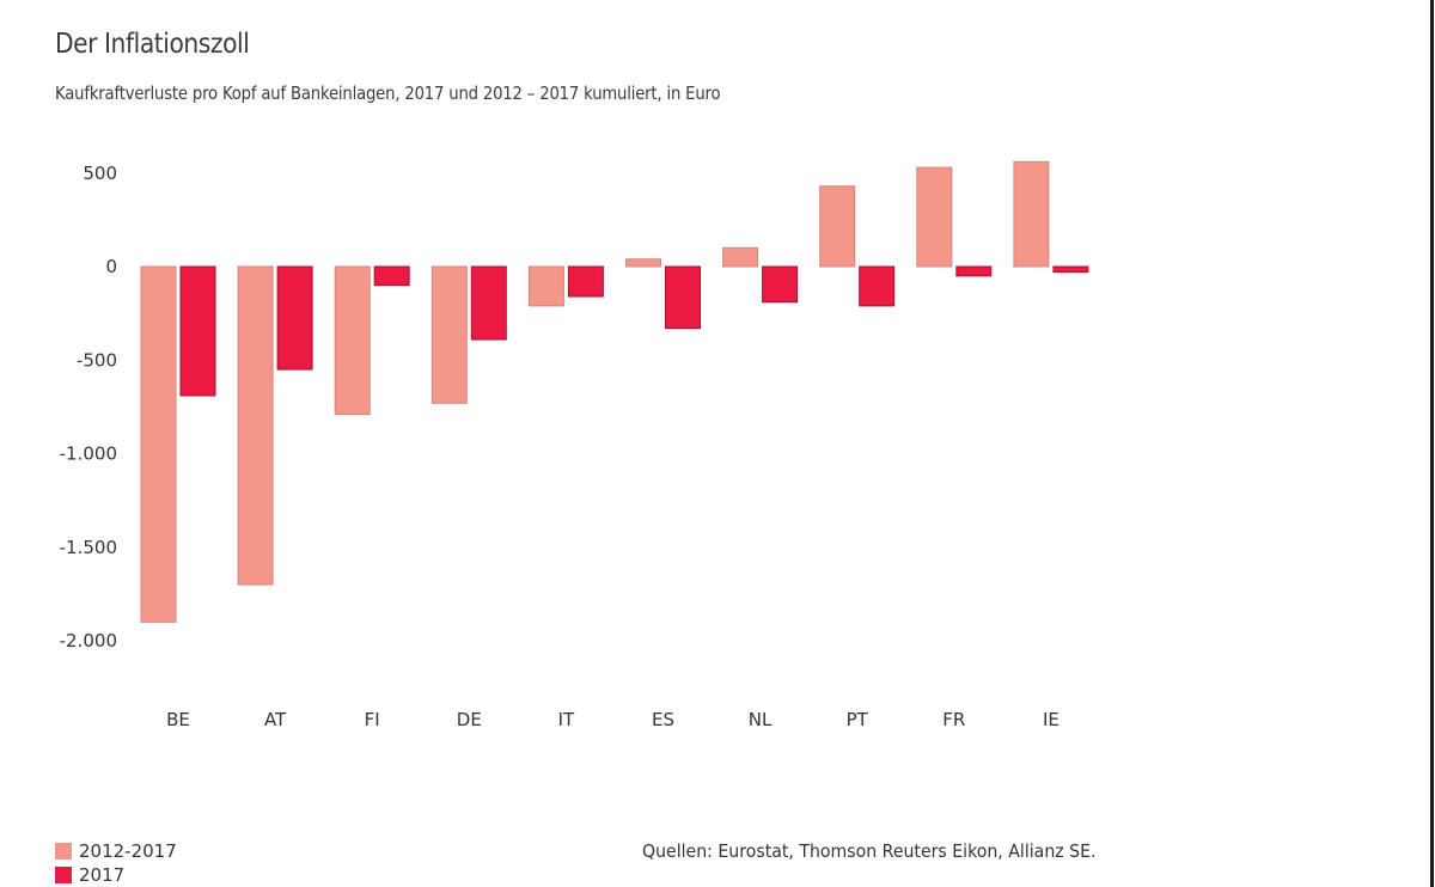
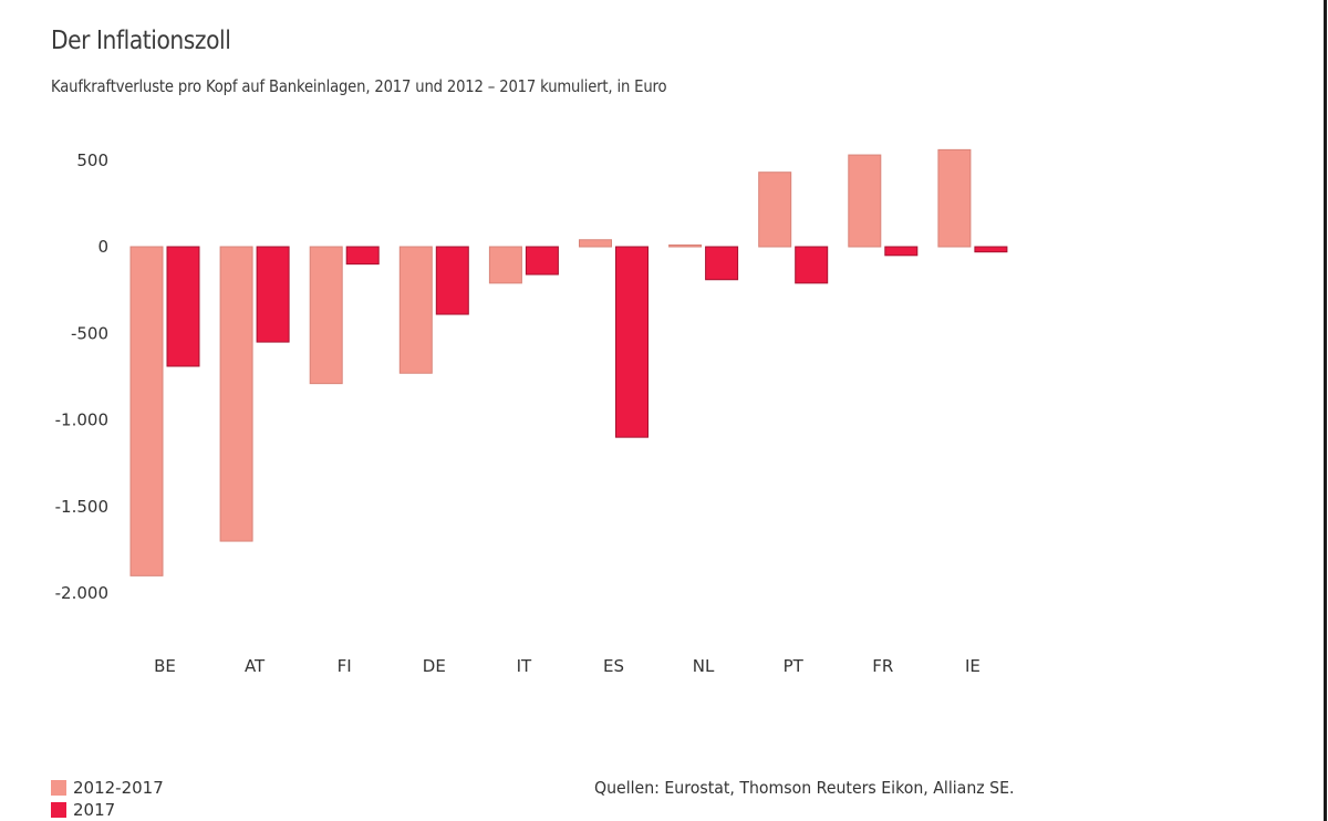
2017/ES: -330 -> -1100
2012-2017/NL: 100 -> 10
